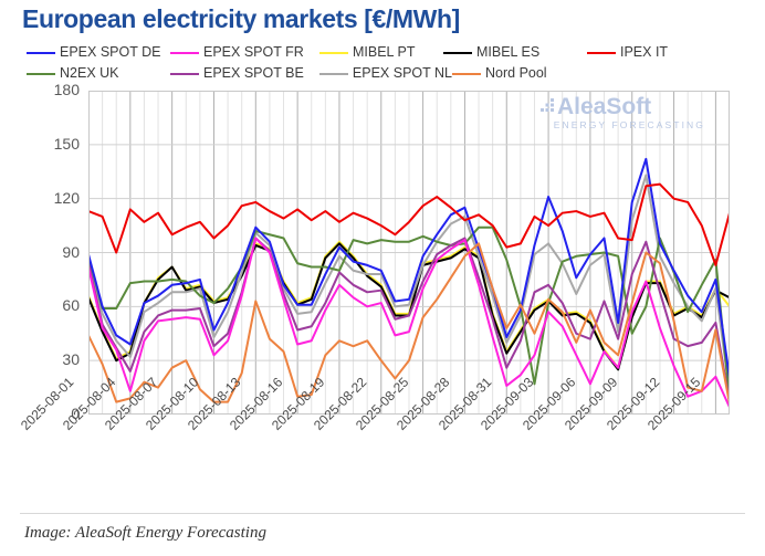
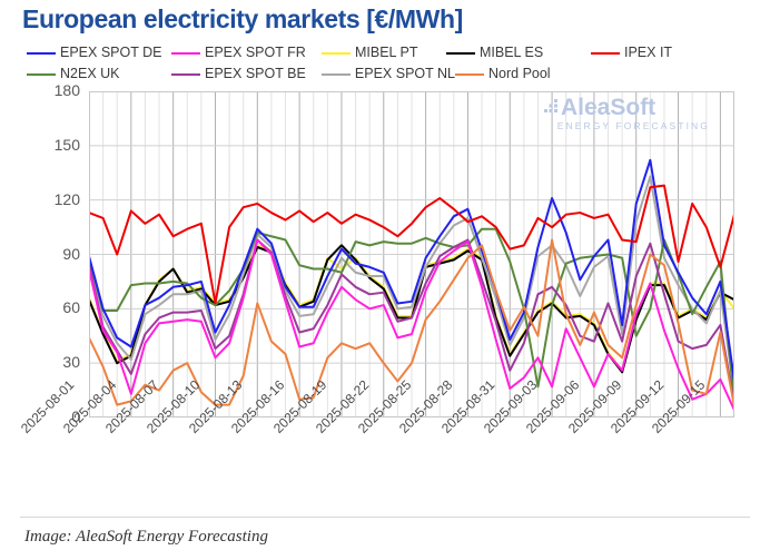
IPEX IT/2025-08-10: 98 -> 63
MIBEL PT/2025-08-19: 96 -> 82
EPEX SPOT FR/2025-09-03: 57 -> 17
Nord Pool/2025-09-03: 64 -> 98
IPEX IT/2025-09-12: 120 -> 86
